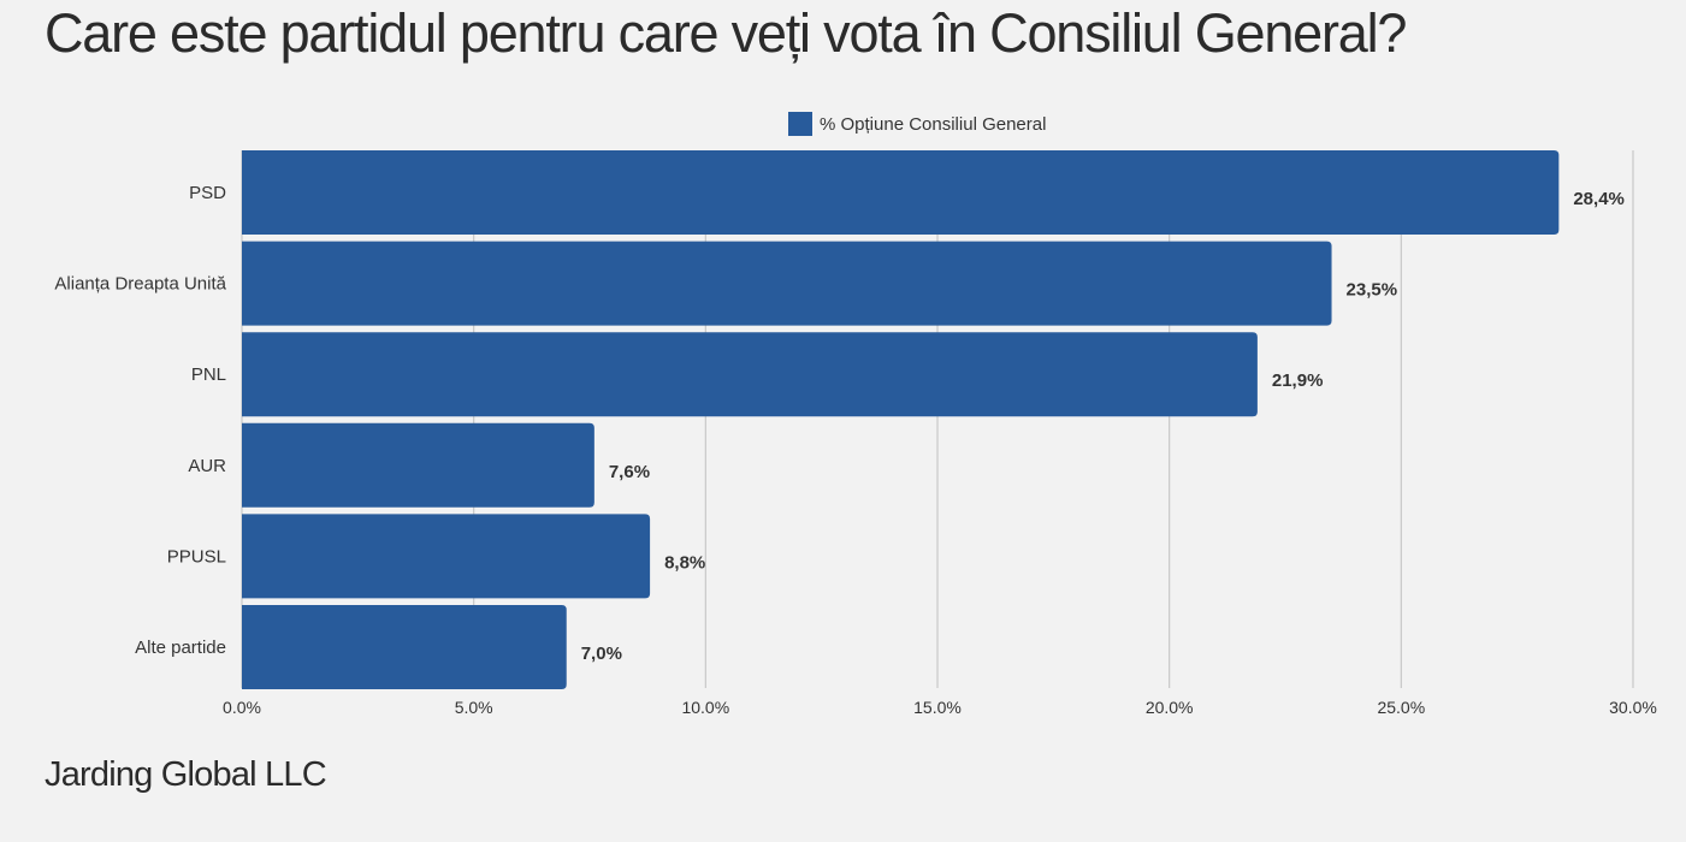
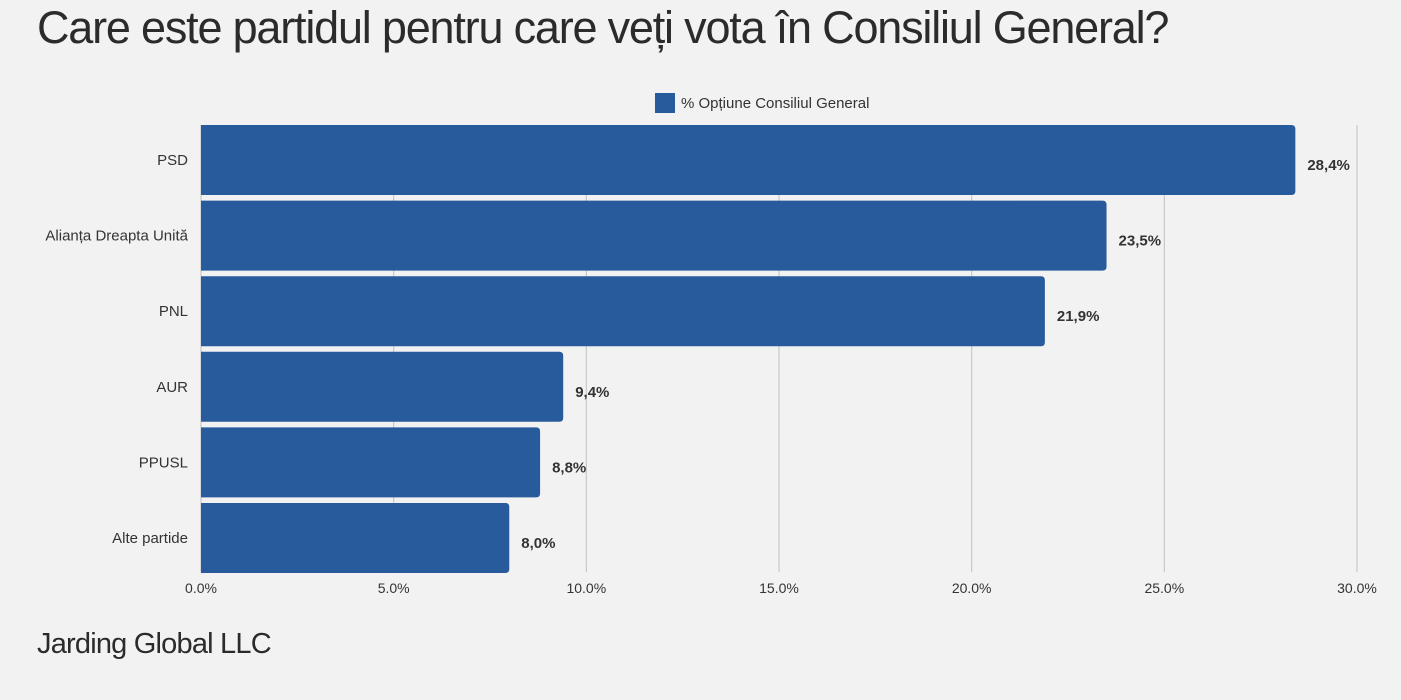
AUR: 7,6% -> 9,4%
Alte partide: 7,0% -> 8,0%
